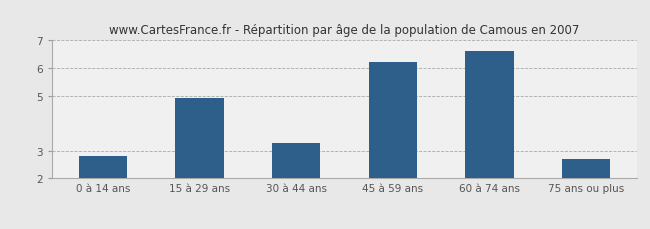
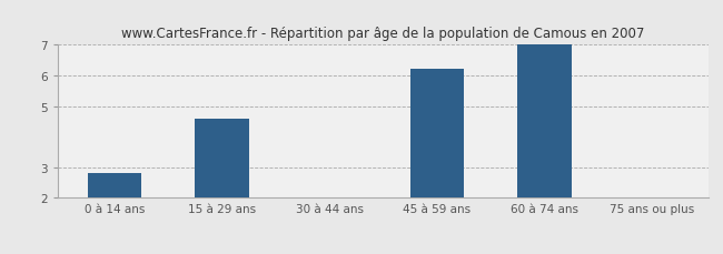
15 à 29 ans: 4.9 -> 4.6
30 à 44 ans: 3.3 -> 2.0
60 à 74 ans: 6.6 -> 7.0
75 ans ou plus: 2.7 -> 2.0
